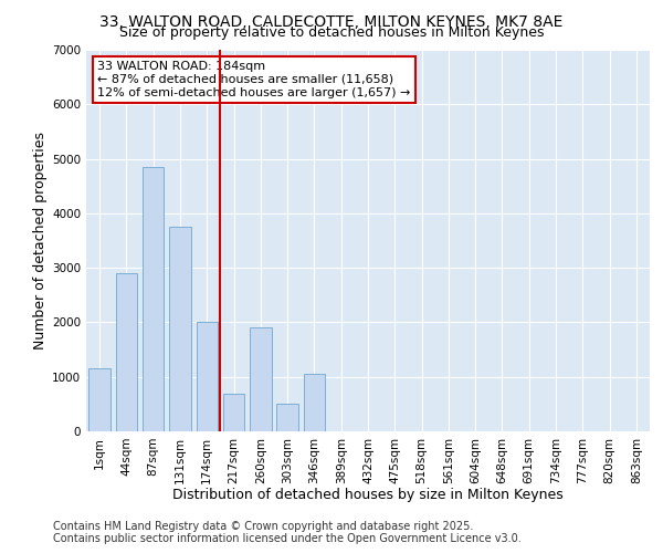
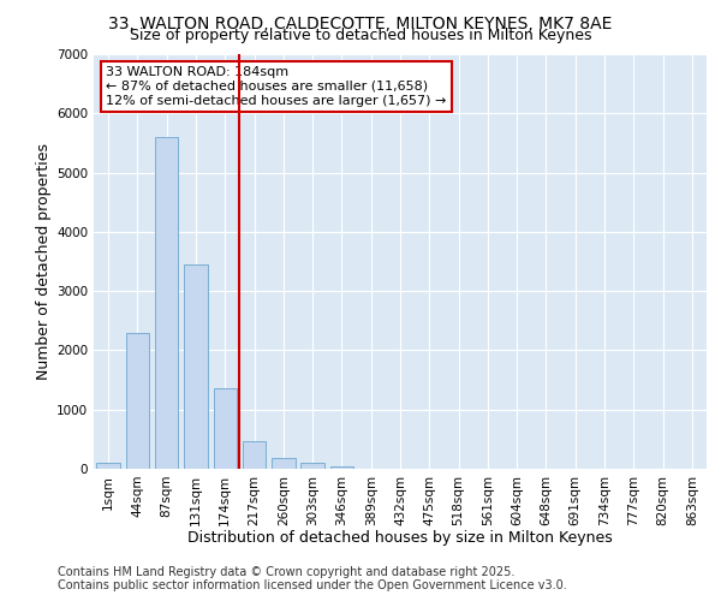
1sqm: 1150 -> 100
44sqm: 2900 -> 2300
87sqm: 4850 -> 5600
131sqm: 3750 -> 3450
174sqm: 2000 -> 1350
217sqm: 700 -> 460
260sqm: 1900 -> 190
303sqm: 500 -> 100
346sqm: 1050 -> 50
